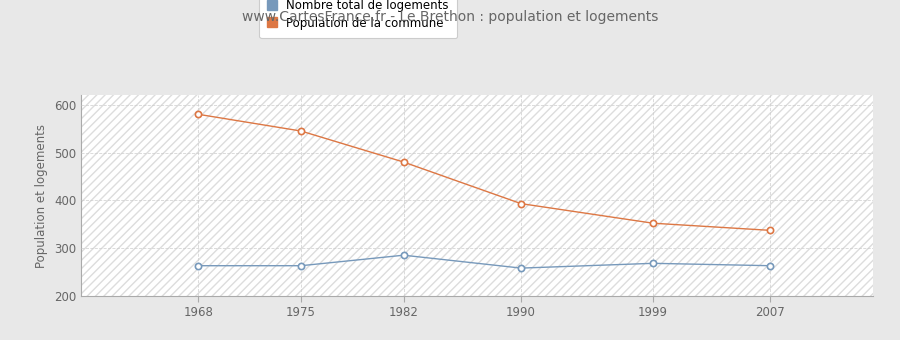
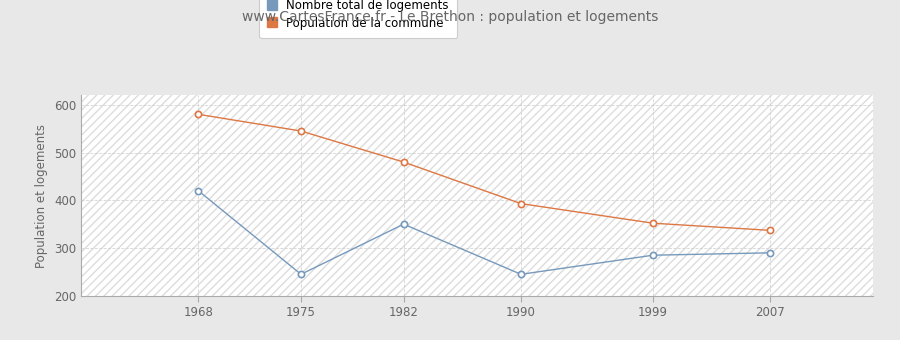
Nombre total de logements/1968: 263 -> 420
Nombre total de logements/1975: 263 -> 245
Nombre total de logements/1982: 285 -> 350
Nombre total de logements/1990: 258 -> 245
Nombre total de logements/1999: 268 -> 285
Nombre total de logements/2007: 263 -> 290
